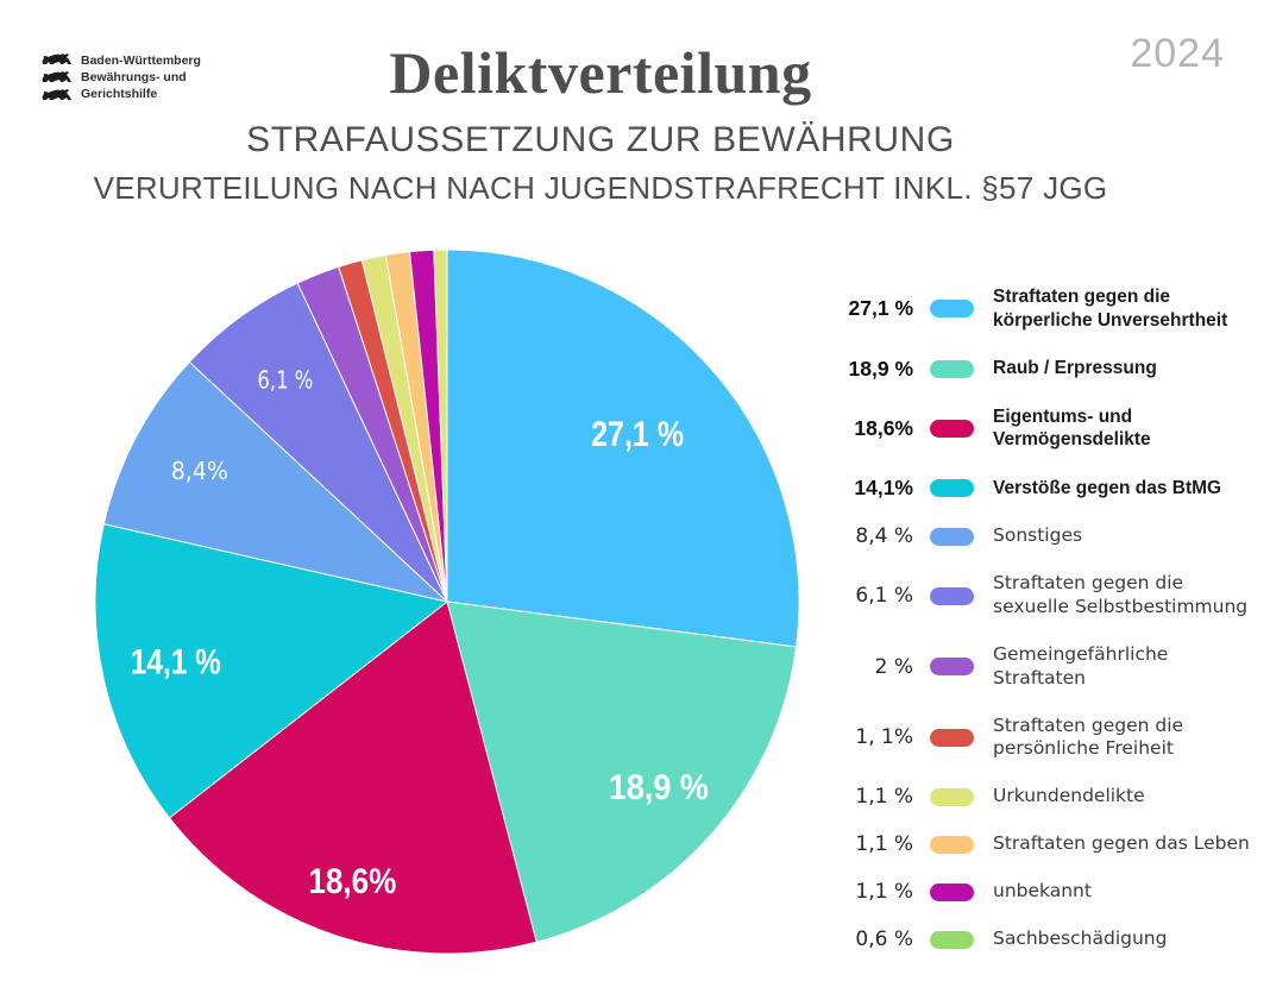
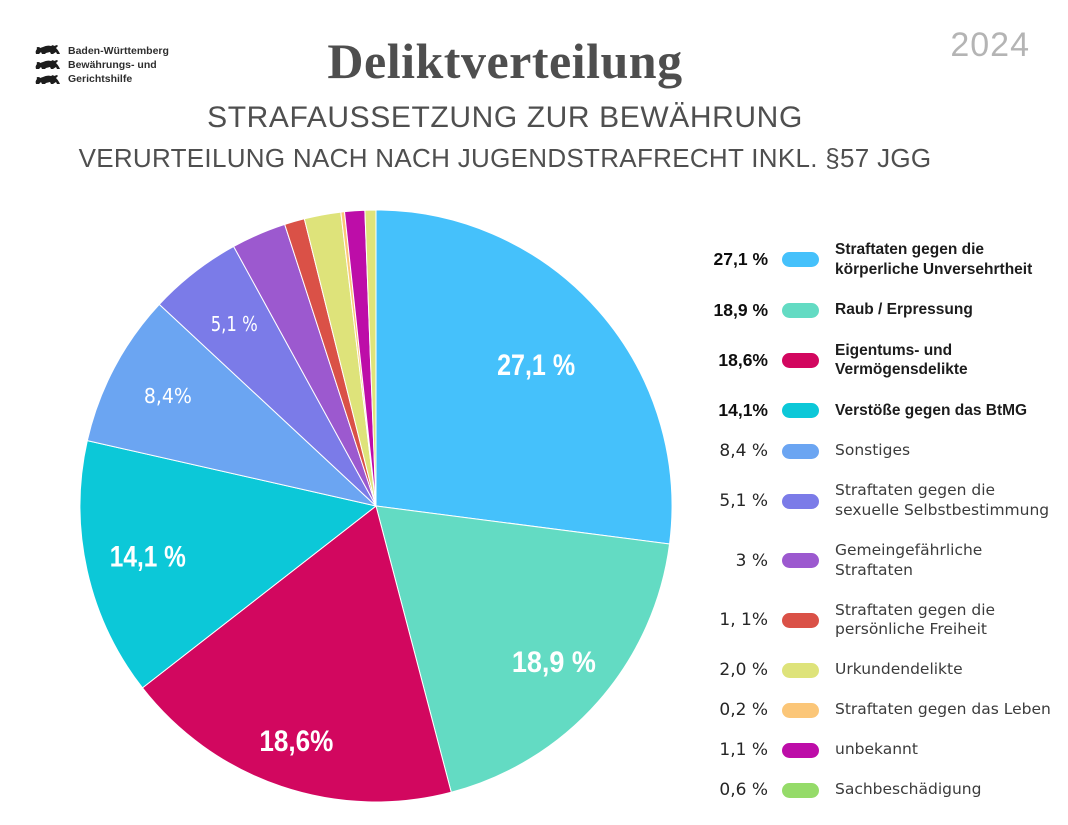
Straftaten gegen die sexuelle Selbstbestimmung: 6,1 -> 5,1
Gemeingefährliche Straftaten: 2 -> 3
Urkundendelikte: 1,1 -> 2,0
Straftaten gegen das Leben: 1,1 -> 0,2
